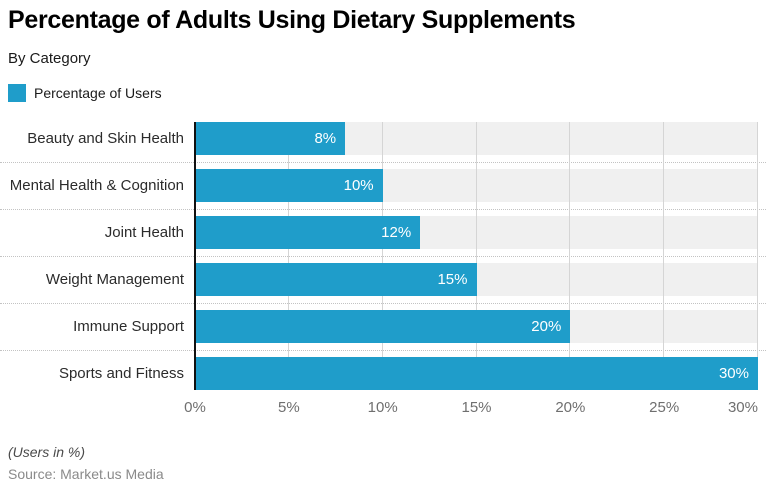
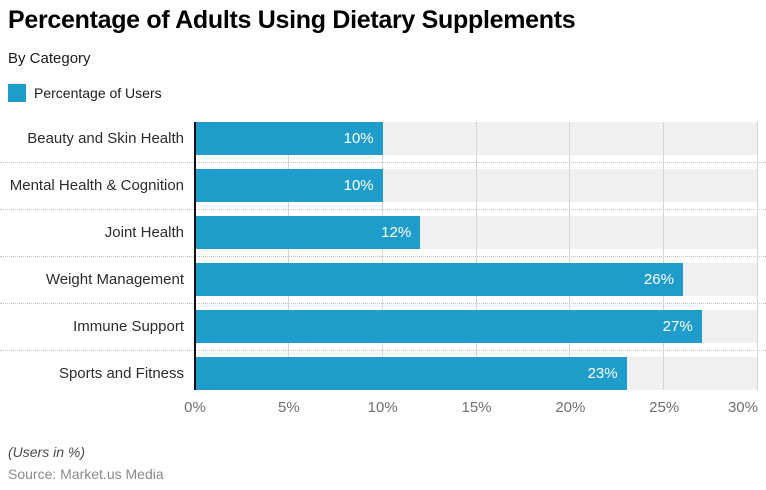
Beauty and Skin Health: 8% -> 10%
Weight Management: 15% -> 26%
Immune Support: 20% -> 27%
Sports and Fitness: 30% -> 23%
